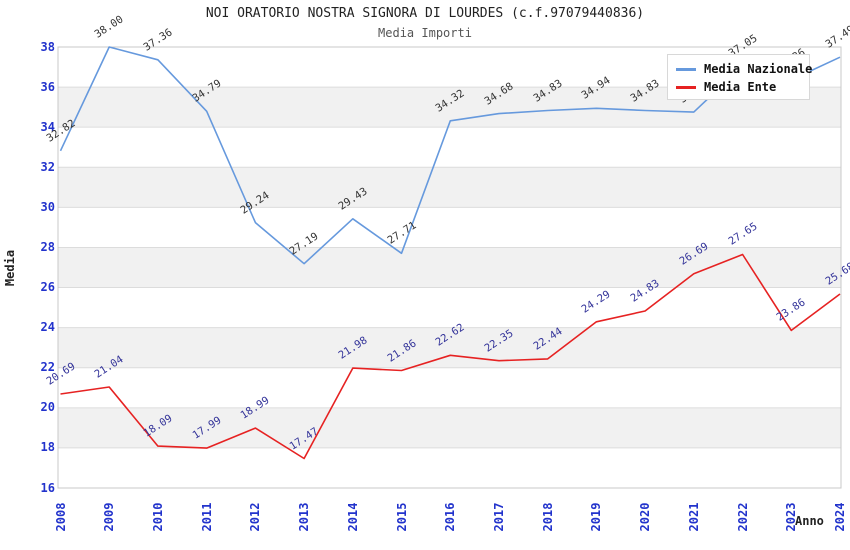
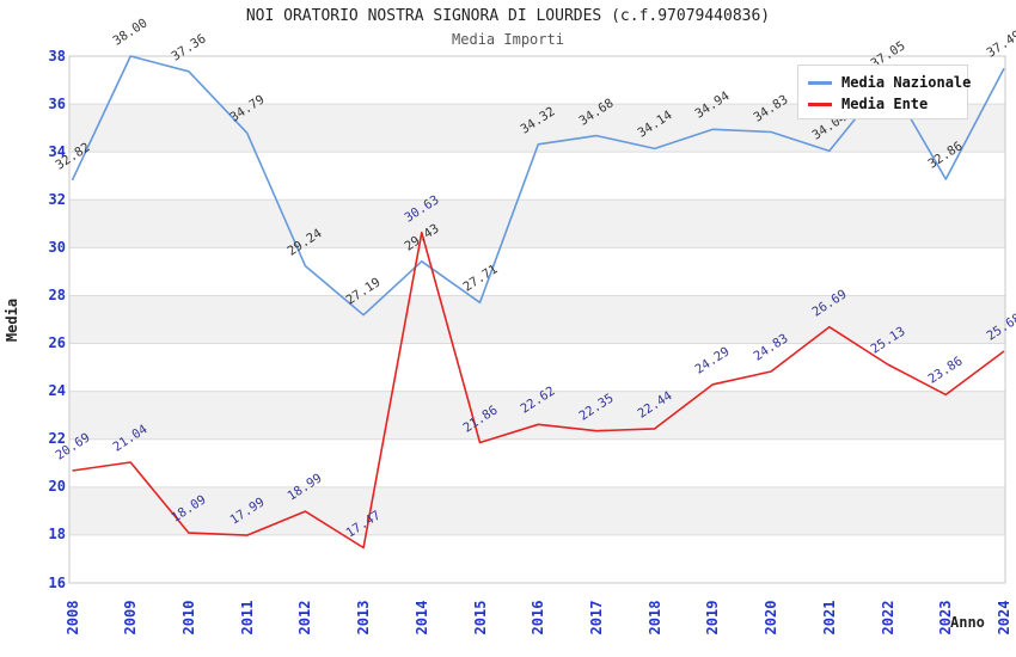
Media Ente/2014: 21.98 -> 30.63
Media Nazionale/2018: 34.83 -> 34.14
Media Nazionale/2021: 34.75 -> 34.04
Media Ente/2022: 27.65 -> 25.13
Media Nazionale/2023: 36.36 -> 32.86
